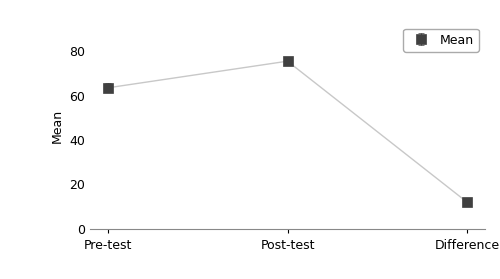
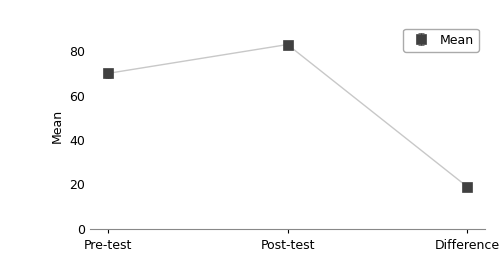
Pre-test: 63.5 -> 70.0
Post-test: 75.5 -> 83.0
Difference: 12.0 -> 19.0
